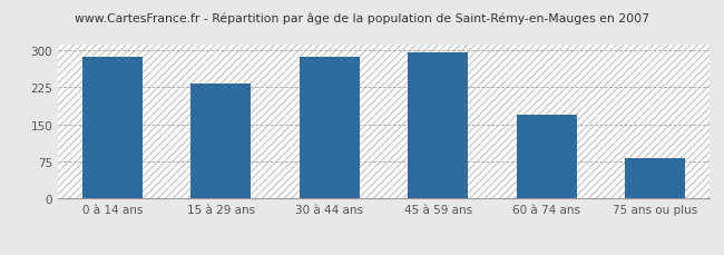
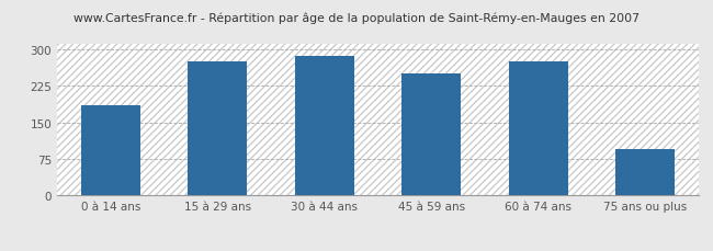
0 à 14 ans: 287 -> 185
15 à 29 ans: 232 -> 275
45 à 59 ans: 295 -> 250
60 à 74 ans: 170 -> 275
75 ans ou plus: 82 -> 95
